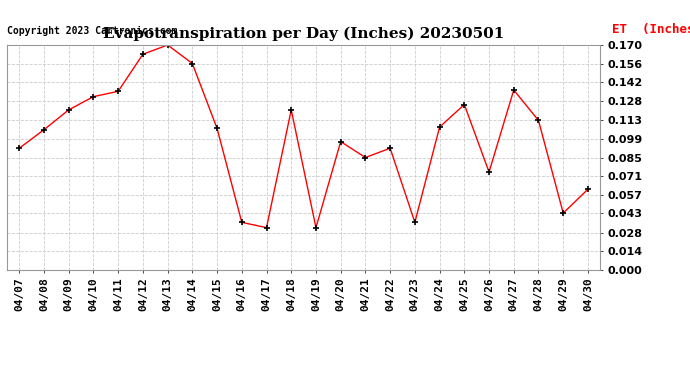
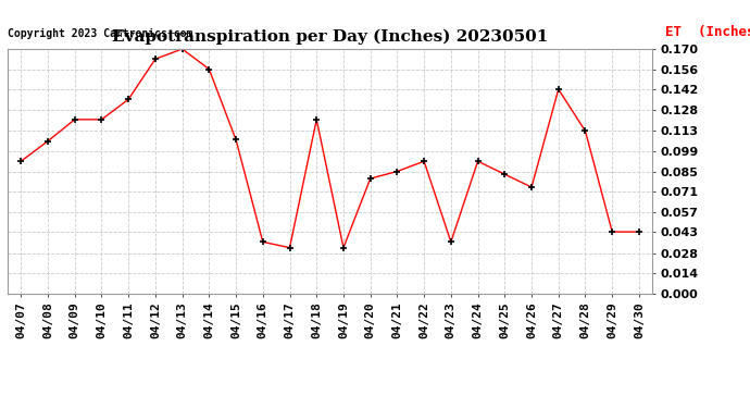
04/10: 0.131 -> 0.121
04/20: 0.097 -> 0.080
04/24: 0.108 -> 0.092
04/25: 0.125 -> 0.083
04/27: 0.136 -> 0.142
04/30: 0.061 -> 0.043
